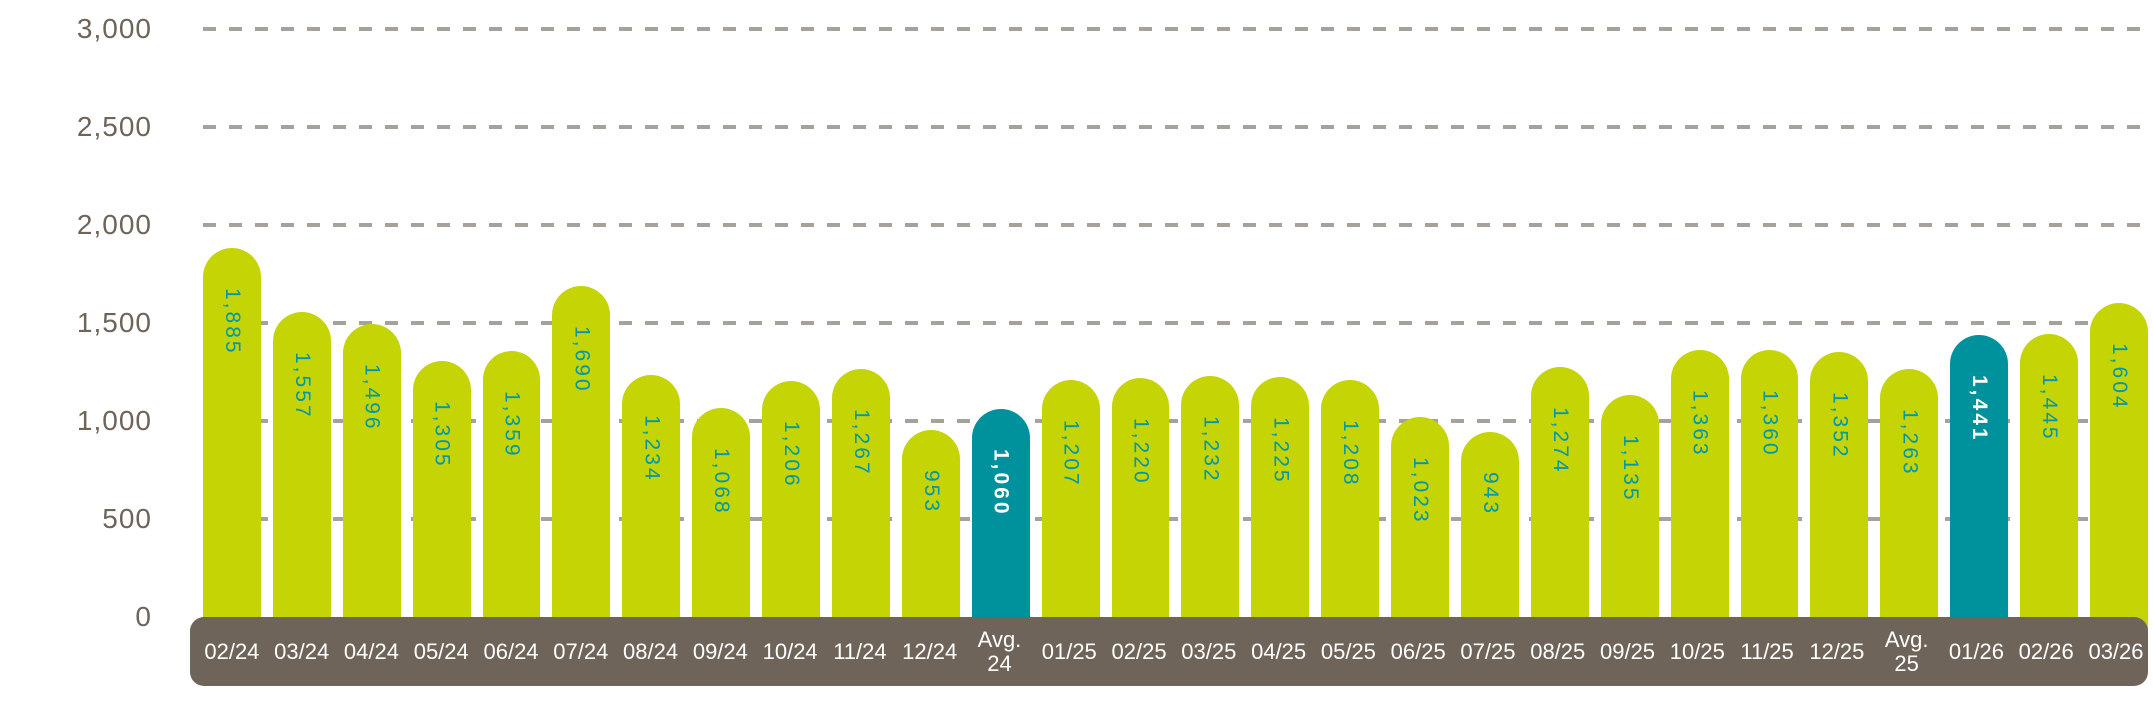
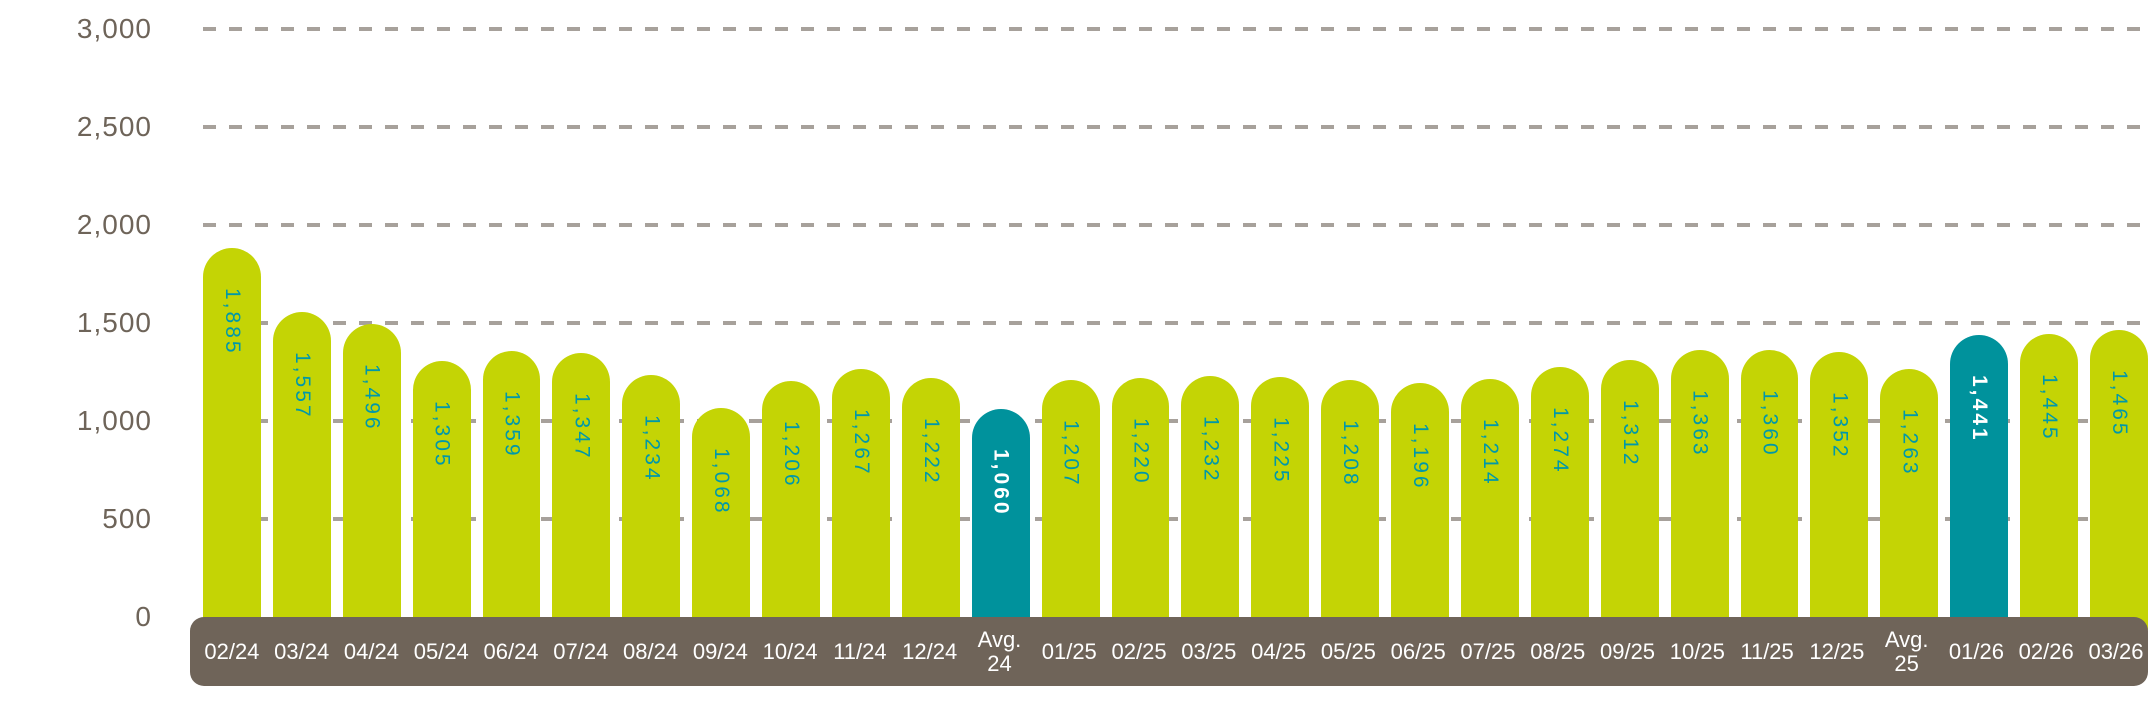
07/24: 1,690 -> 1,347
12/24: 953 -> 1,222
06/25: 1,023 -> 1,196
07/25: 943 -> 1,214
09/25: 1,135 -> 1,312
03/26: 1,604 -> 1,465
